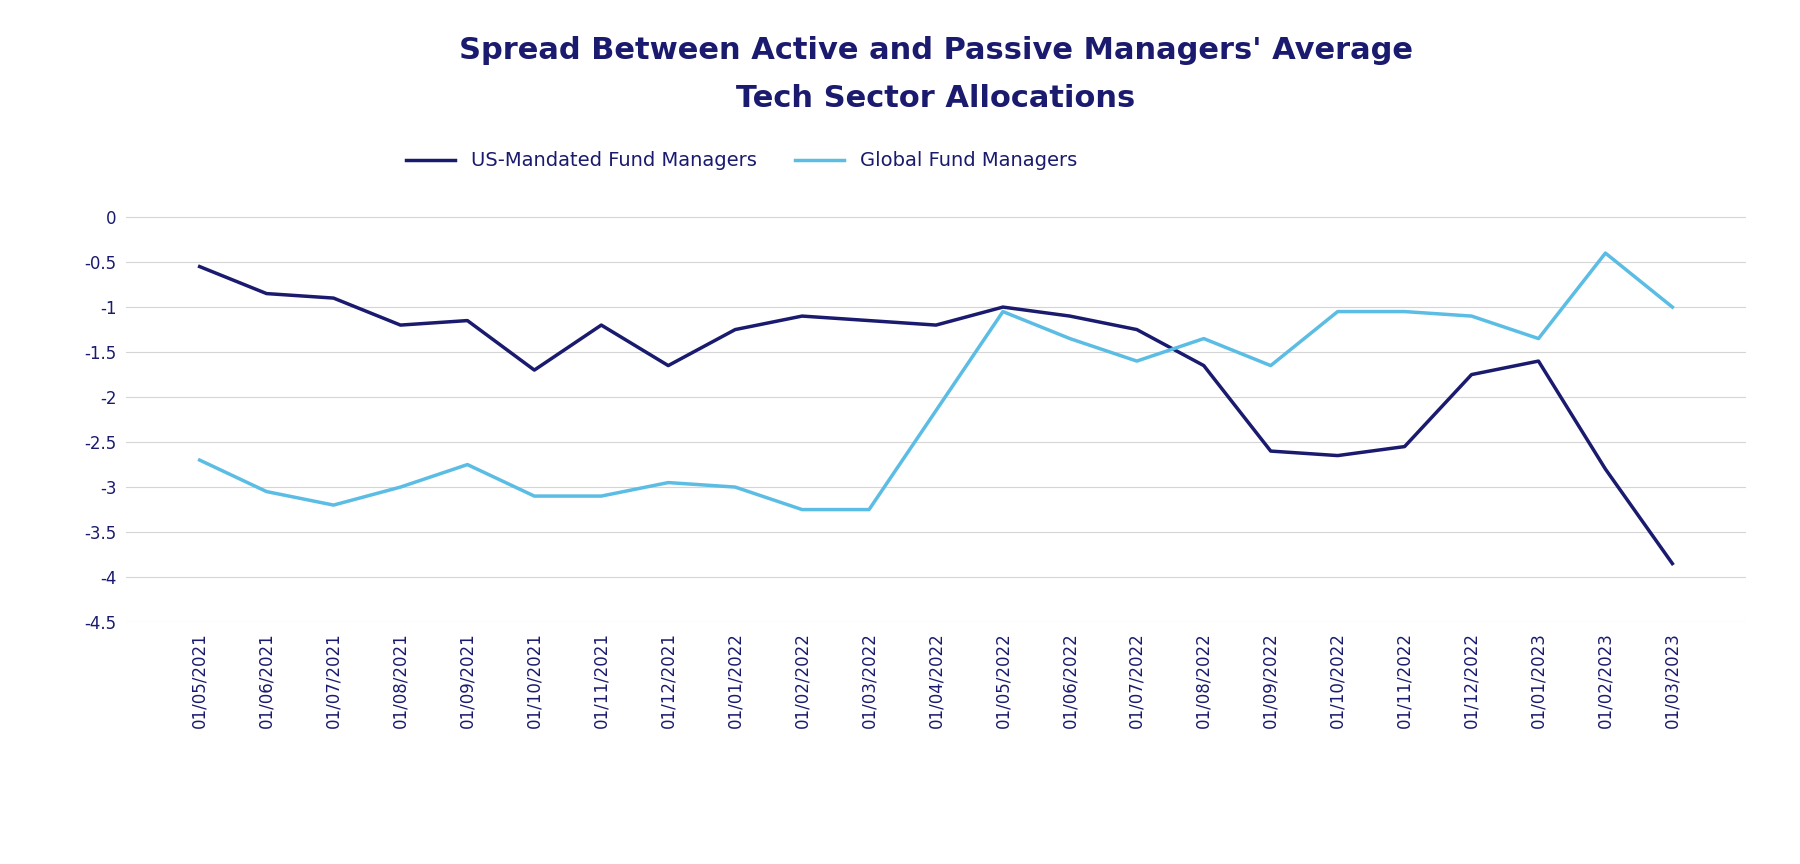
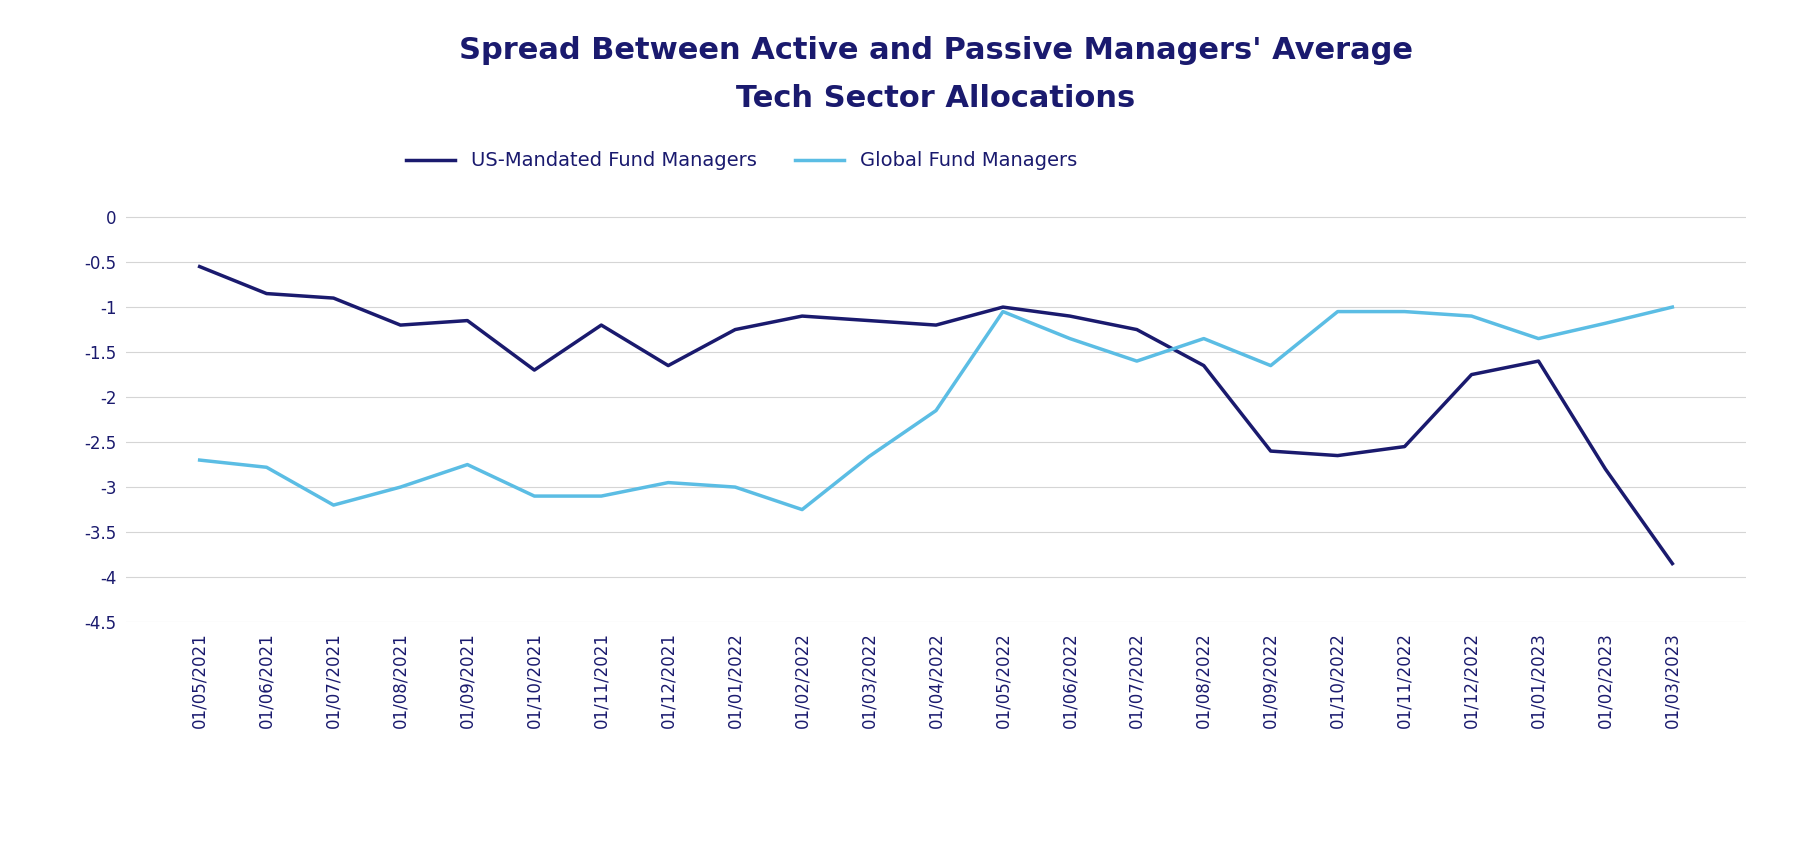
Global Fund Managers/01/06/2021: -3.05 -> -2.78
Global Fund Managers/01/03/2022: -3.25 -> -2.66
Global Fund Managers/01/02/2023: -0.40 -> -1.18
